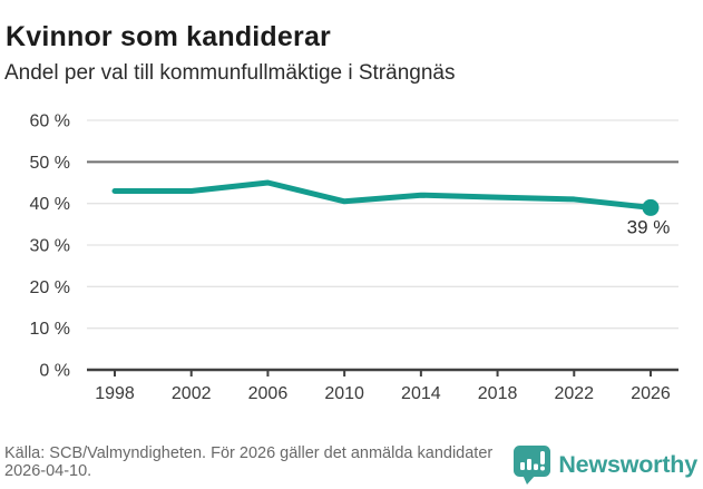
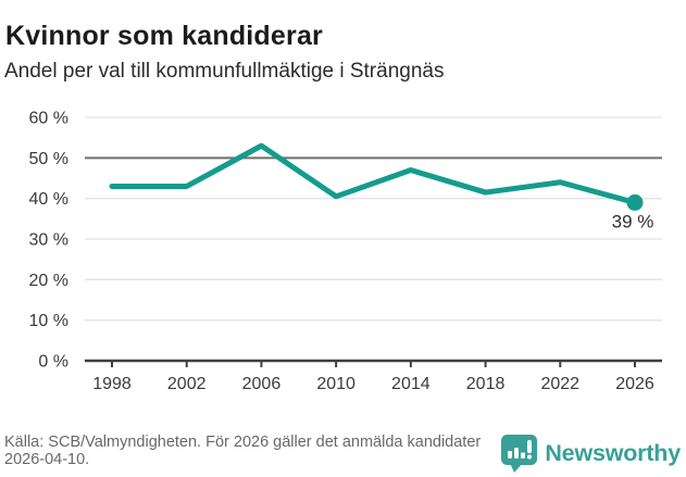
2006: 45% -> 53%
2014: 42% -> 47%
2022: 41% -> 44%
